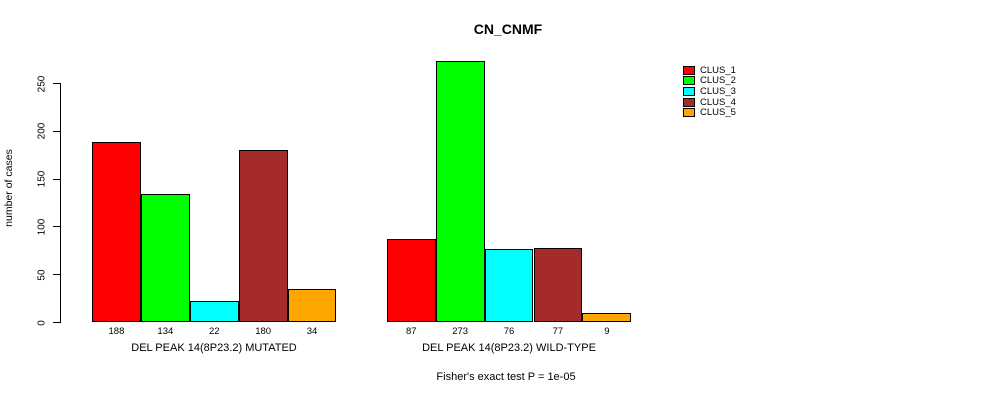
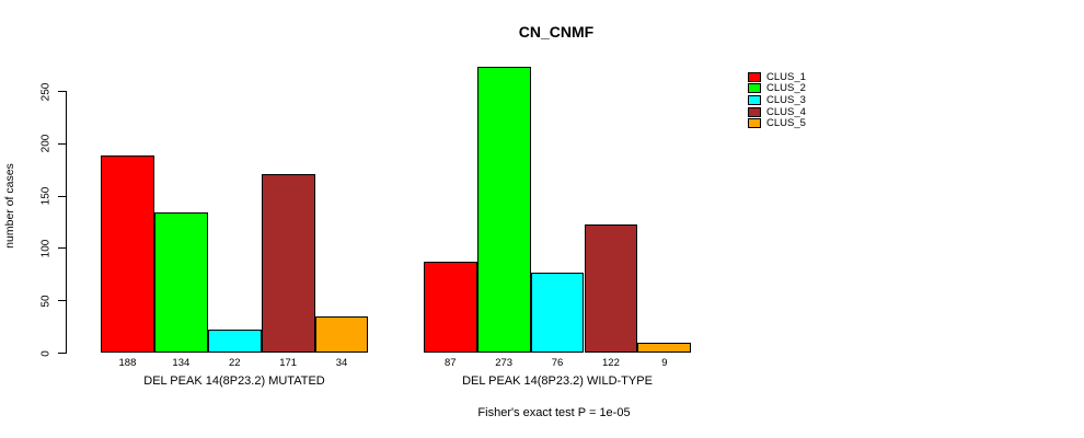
CLUS_4/DEL PEAK 14(8P23.2) MUTATED: 180 -> 171
CLUS_4/DEL PEAK 14(8P23.2) WILD-TYPE: 77 -> 122
